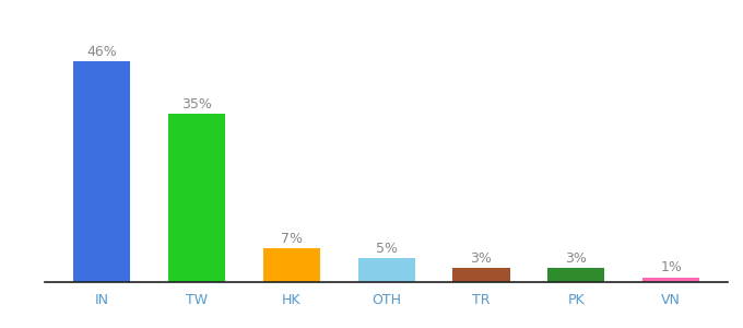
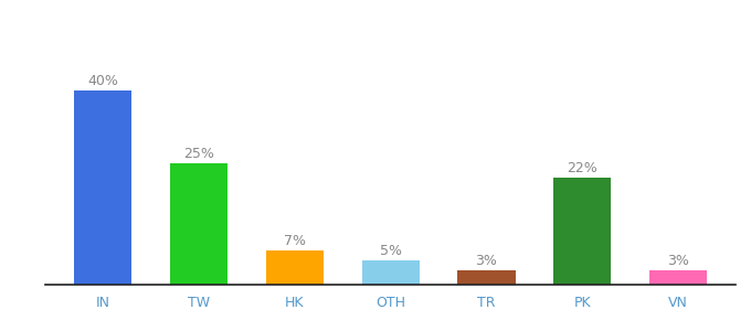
IN: 46% -> 40%
TW: 35% -> 25%
PK: 3% -> 22%
VN: 1% -> 3%
